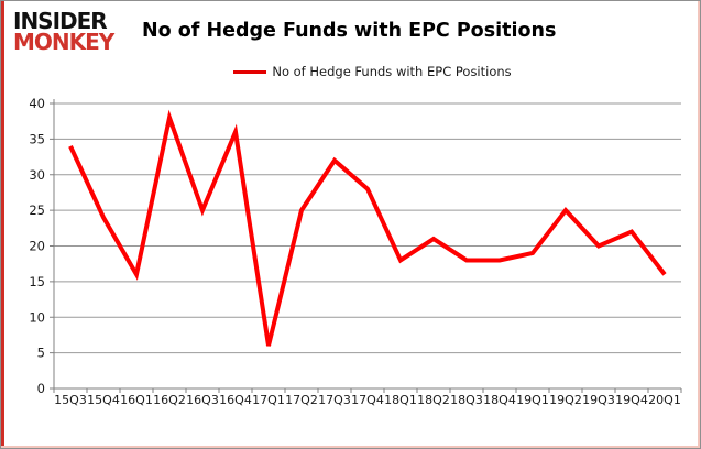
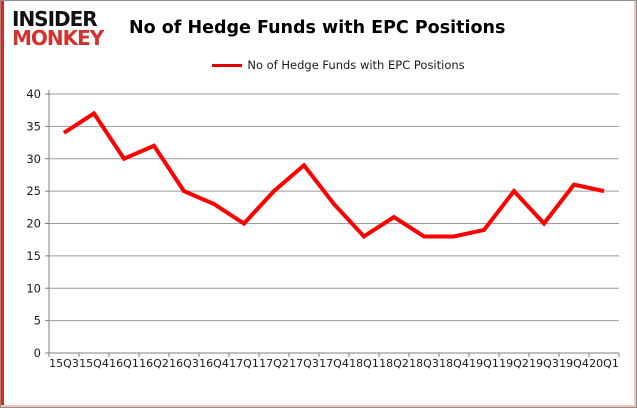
15Q4: 24 -> 37
16Q1: 16 -> 30
16Q2: 38 -> 32
16Q4: 36 -> 23
17Q1: 6 -> 20
17Q3: 32 -> 29
17Q4: 28 -> 23
19Q4: 22 -> 26
20Q1: 16 -> 25
